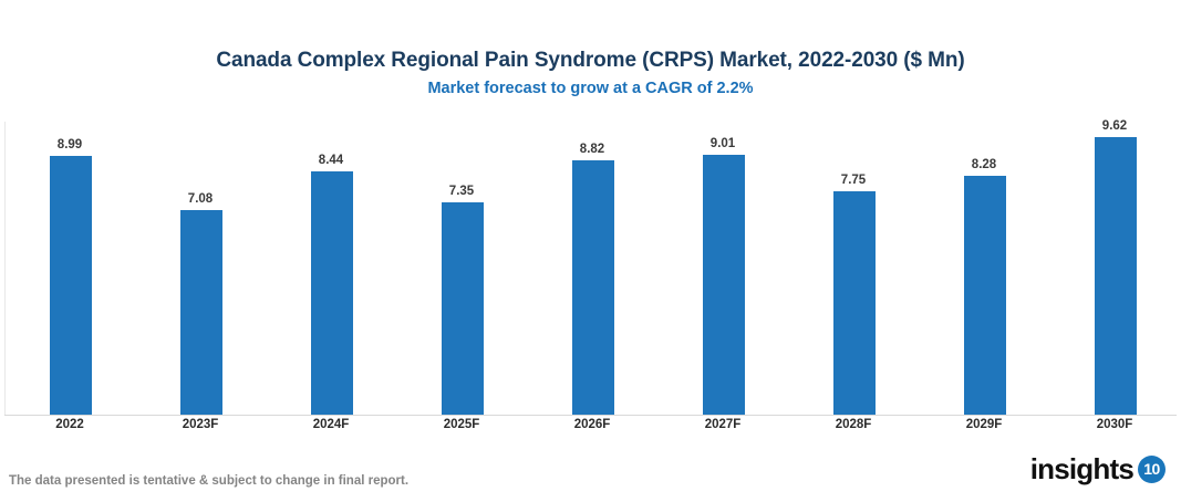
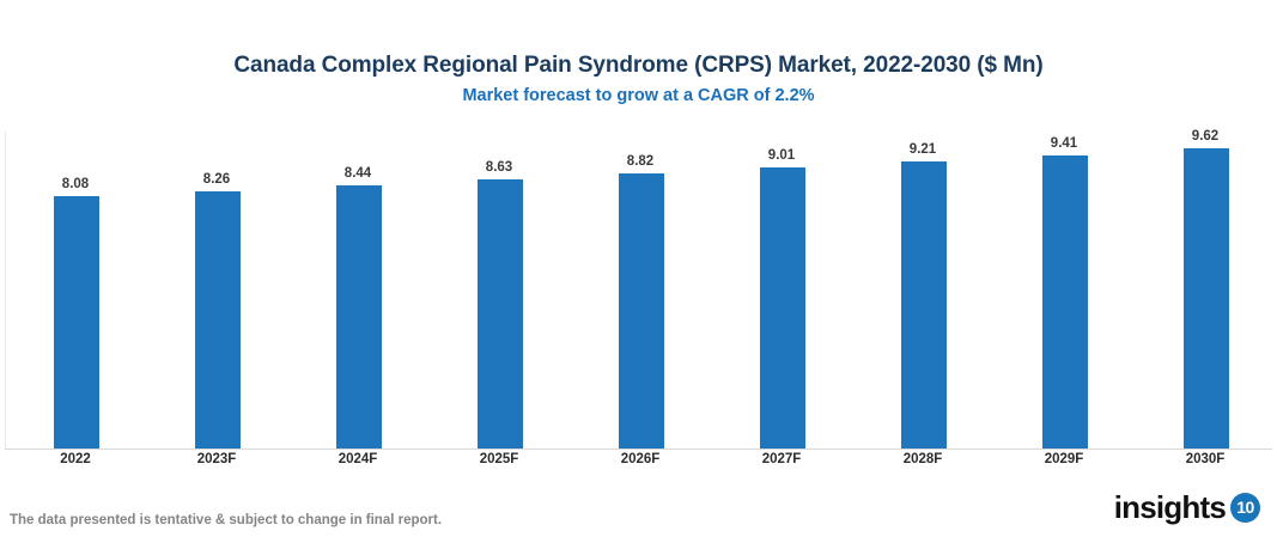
2022: 8.99 -> 8.08
2023F: 7.08 -> 8.26
2025F: 7.35 -> 8.63
2028F: 7.75 -> 9.21
2029F: 8.28 -> 9.41
